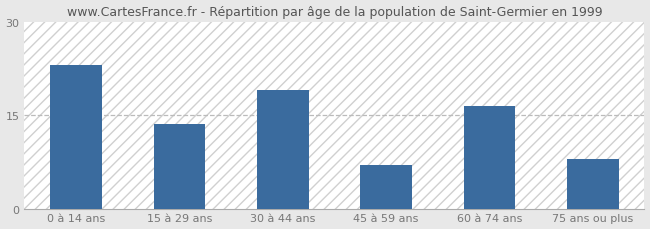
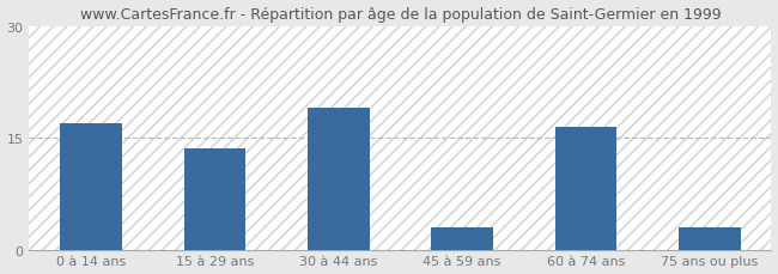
0 à 14 ans: 23.0 -> 17.0
45 à 59 ans: 7.0 -> 3.0
75 ans ou plus: 8.0 -> 3.0
